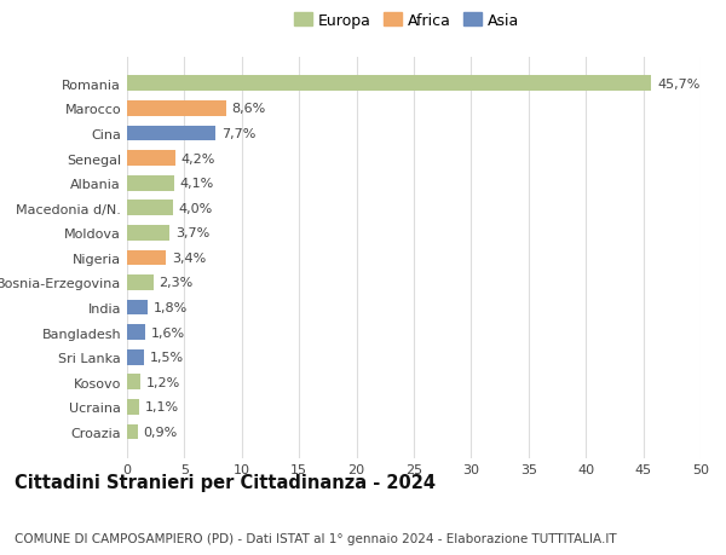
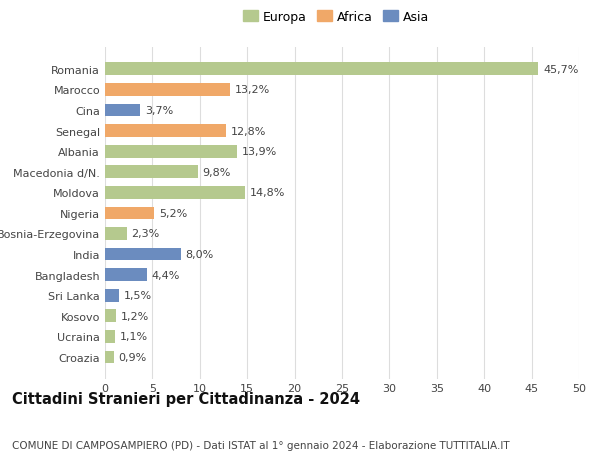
Marocco: 8,6% -> 13,2%
Cina: 7,7% -> 3,7%
Senegal: 4,2% -> 12,8%
Albania: 4,1% -> 13,9%
Macedonia d/N.: 4,0% -> 9,8%
Moldova: 3,7% -> 14,8%
Nigeria: 3,4% -> 5,2%
India: 1,8% -> 8,0%
Bangladesh: 1,6% -> 4,4%
